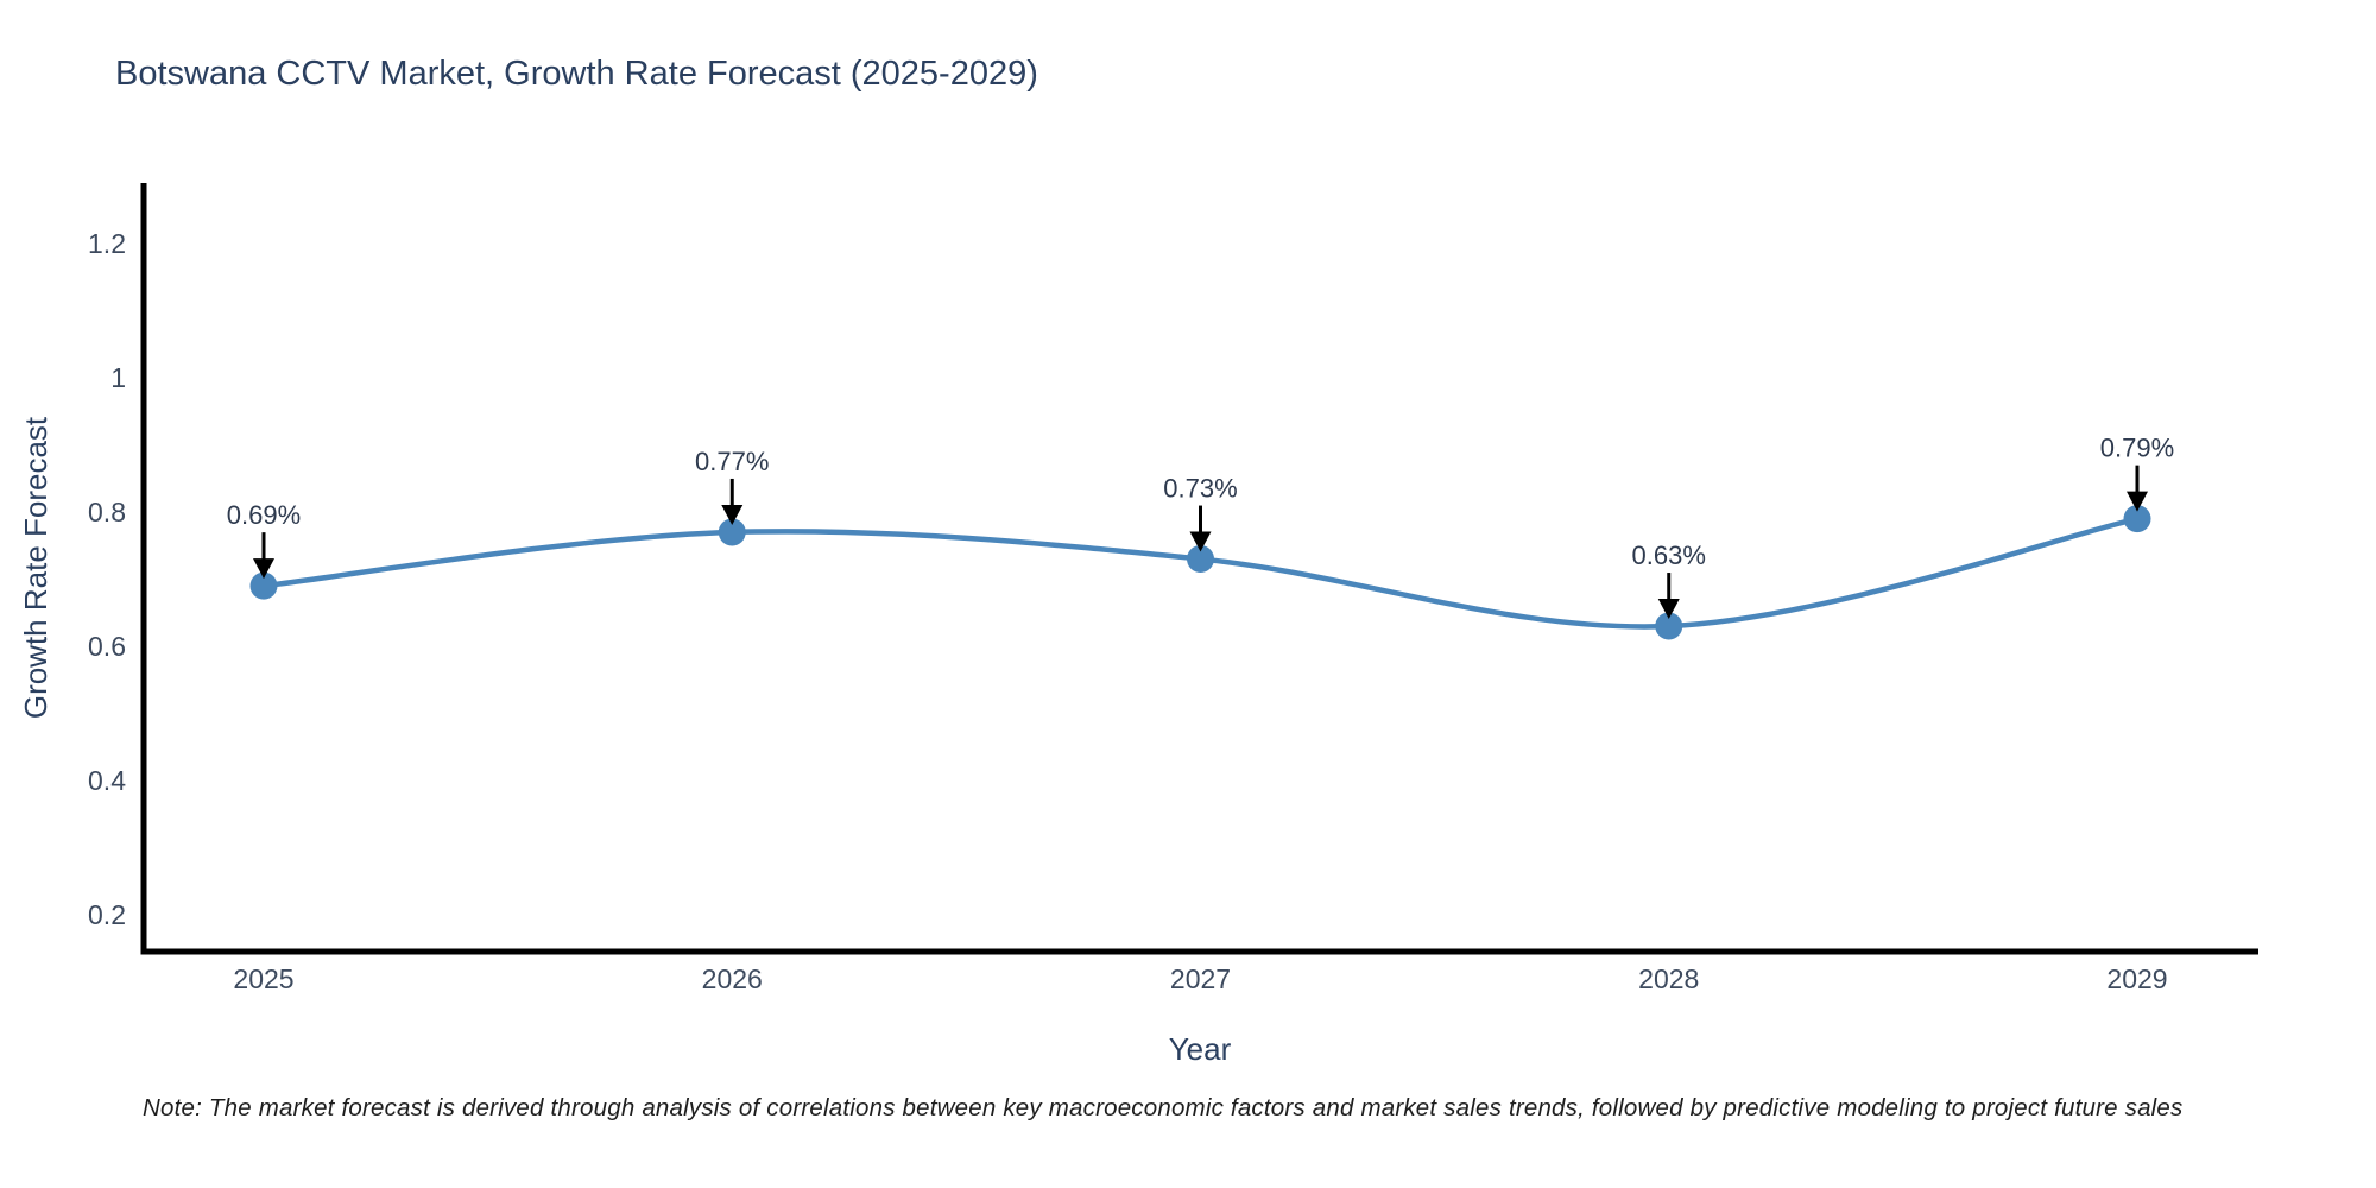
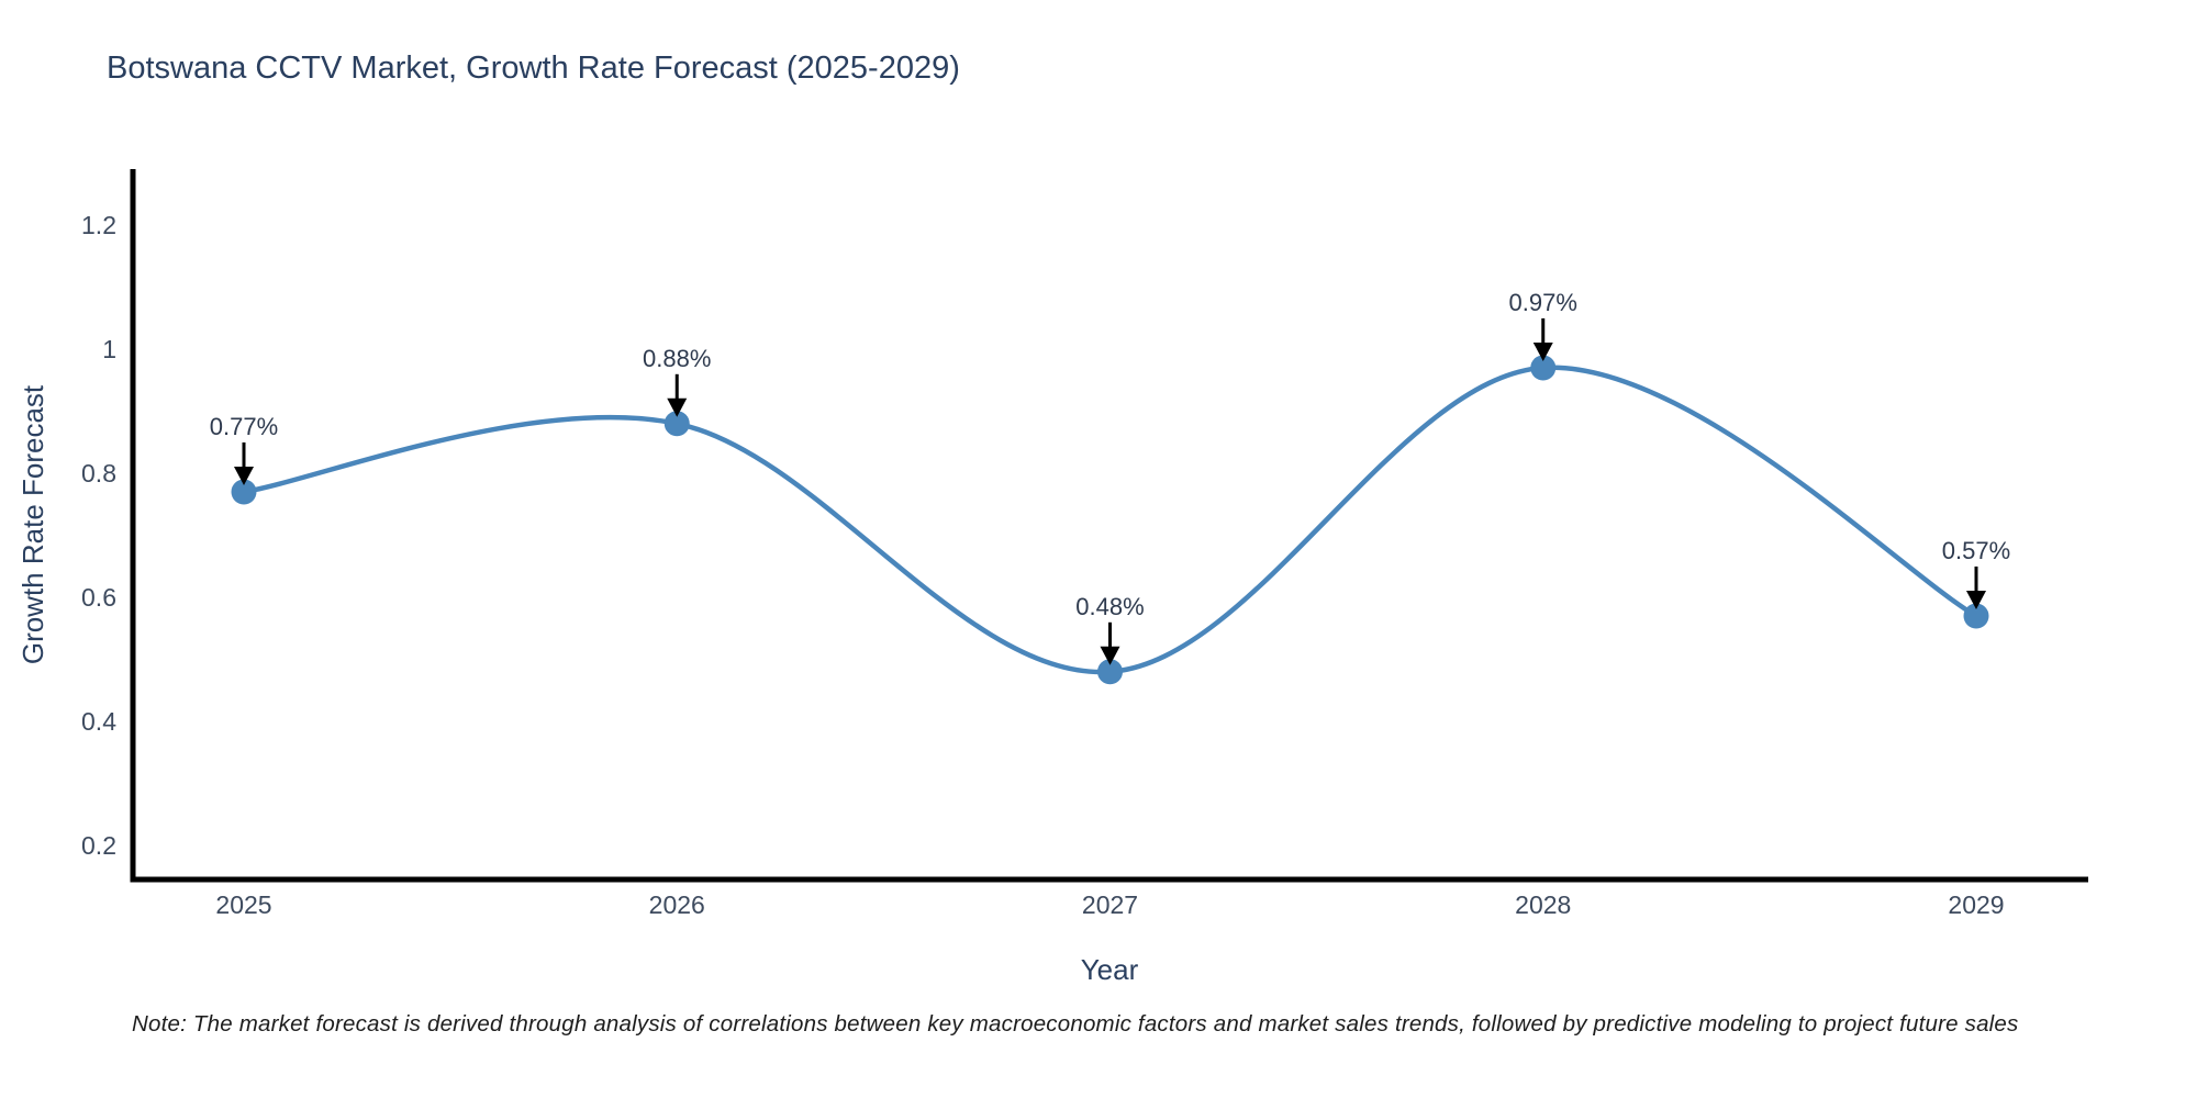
2025: 0.69% -> 0.77%
2026: 0.77% -> 0.88%
2027: 0.73% -> 0.48%
2028: 0.63% -> 0.97%
2029: 0.79% -> 0.57%
